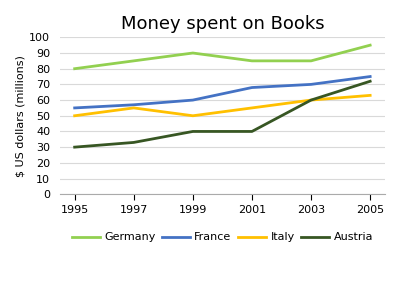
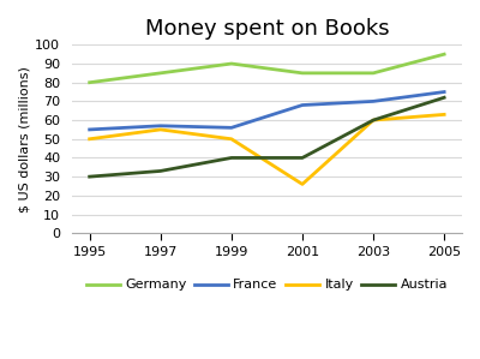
France/1999: 60 -> 56
Italy/2001: 55 -> 26
